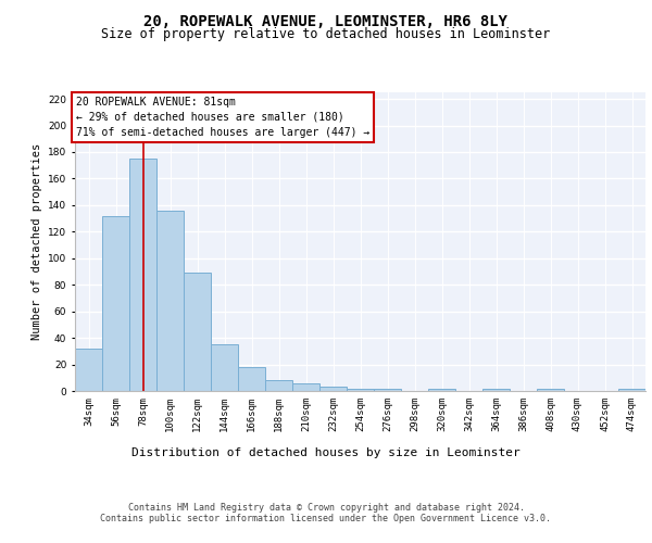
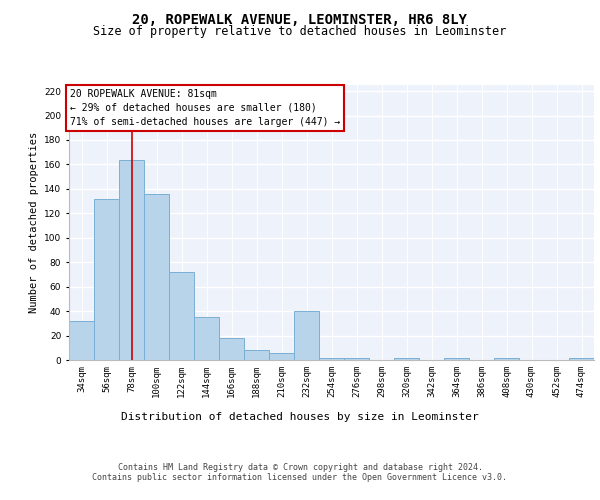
78sqm: 175 -> 164
122sqm: 89 -> 72
232sqm: 3 -> 40
